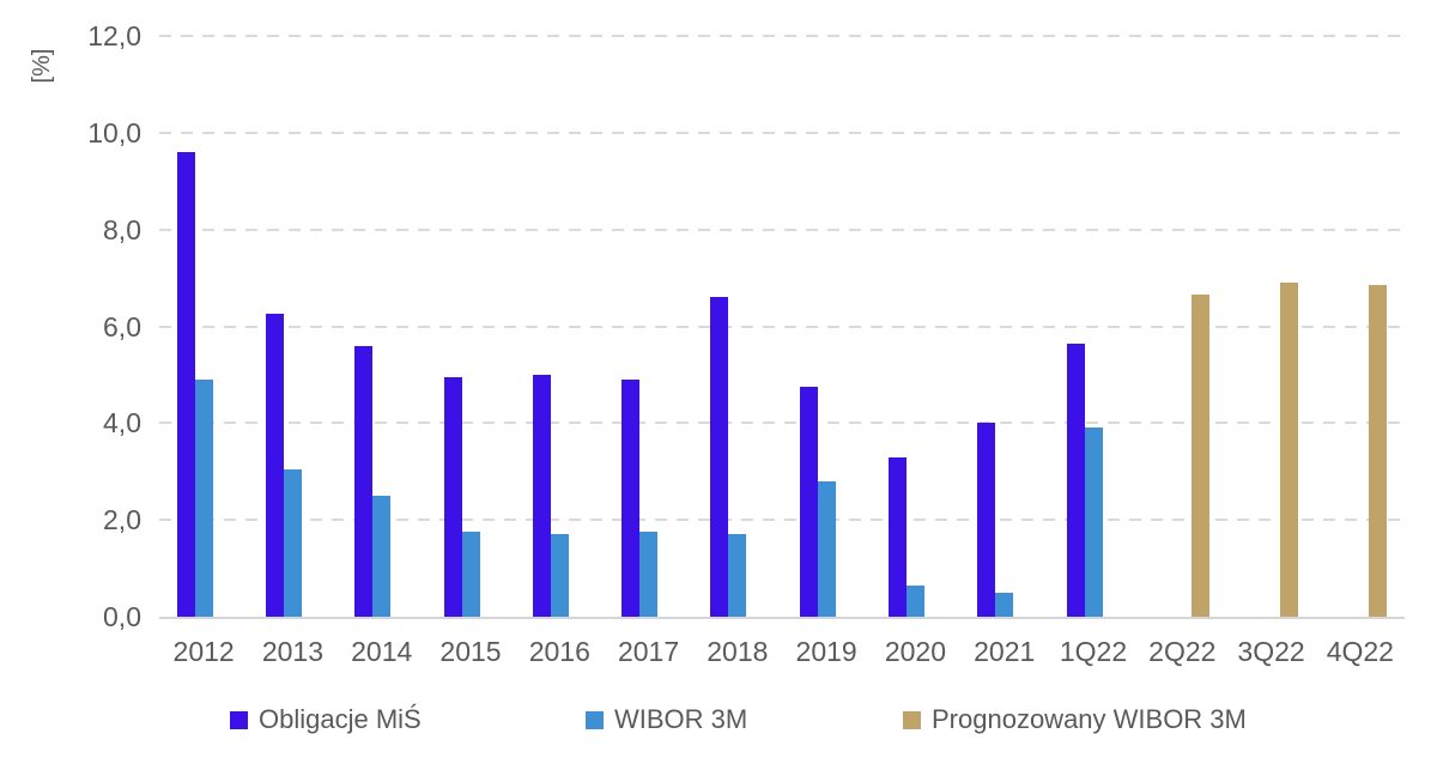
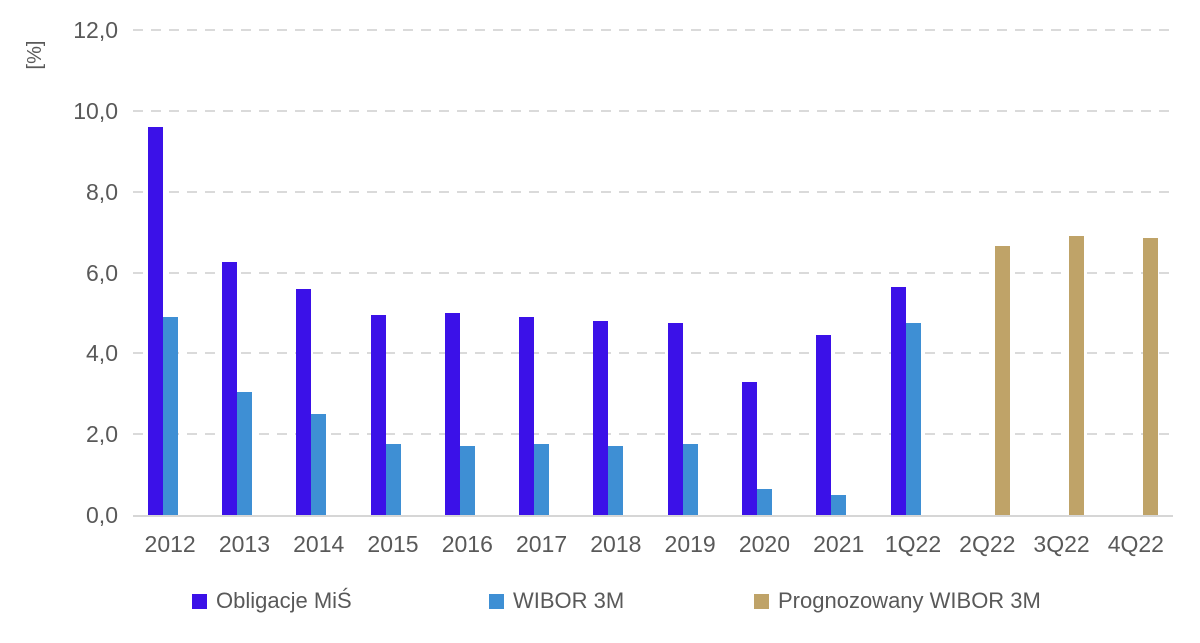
Obligacje MiŚ/2018: 6,6 -> 4,8
WIBOR 3M/2019: 2,8 -> 1,8
Obligacje MiŚ/2021: 4,0 -> 4,5
WIBOR 3M/1Q22: 3,9 -> 4,8
